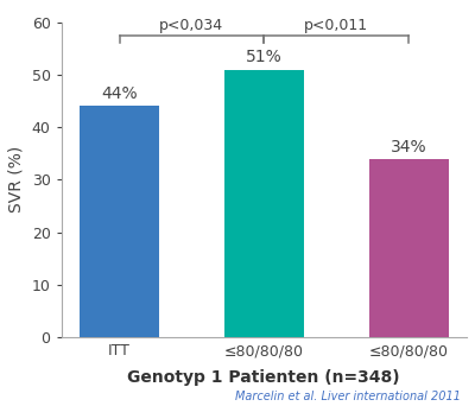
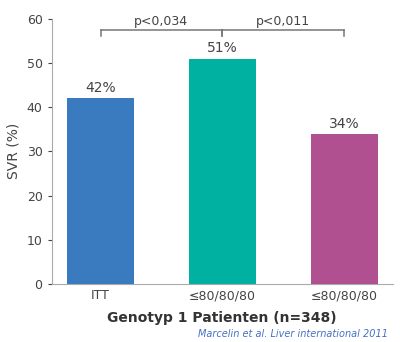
ITT: 44% -> 42%
